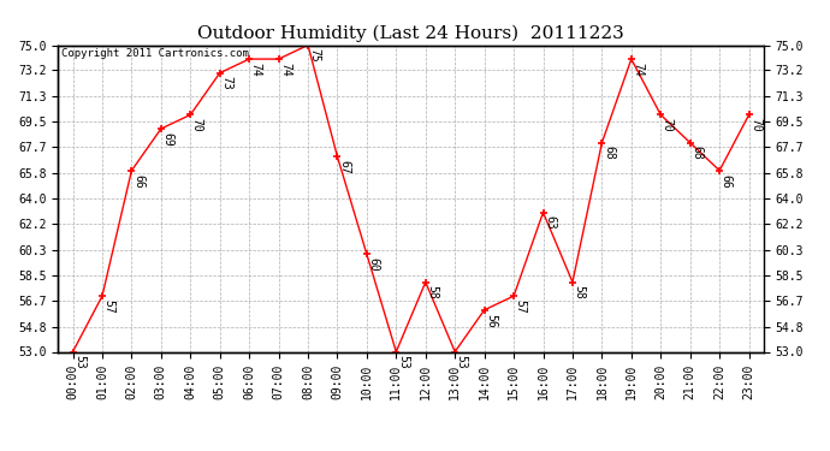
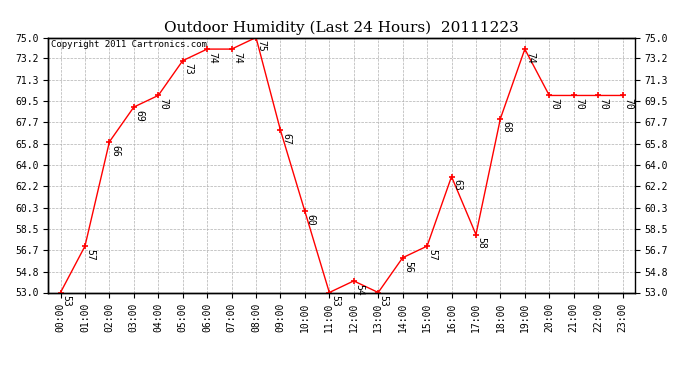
12:00: 58 -> 54
21:00: 68 -> 70
22:00: 66 -> 70
